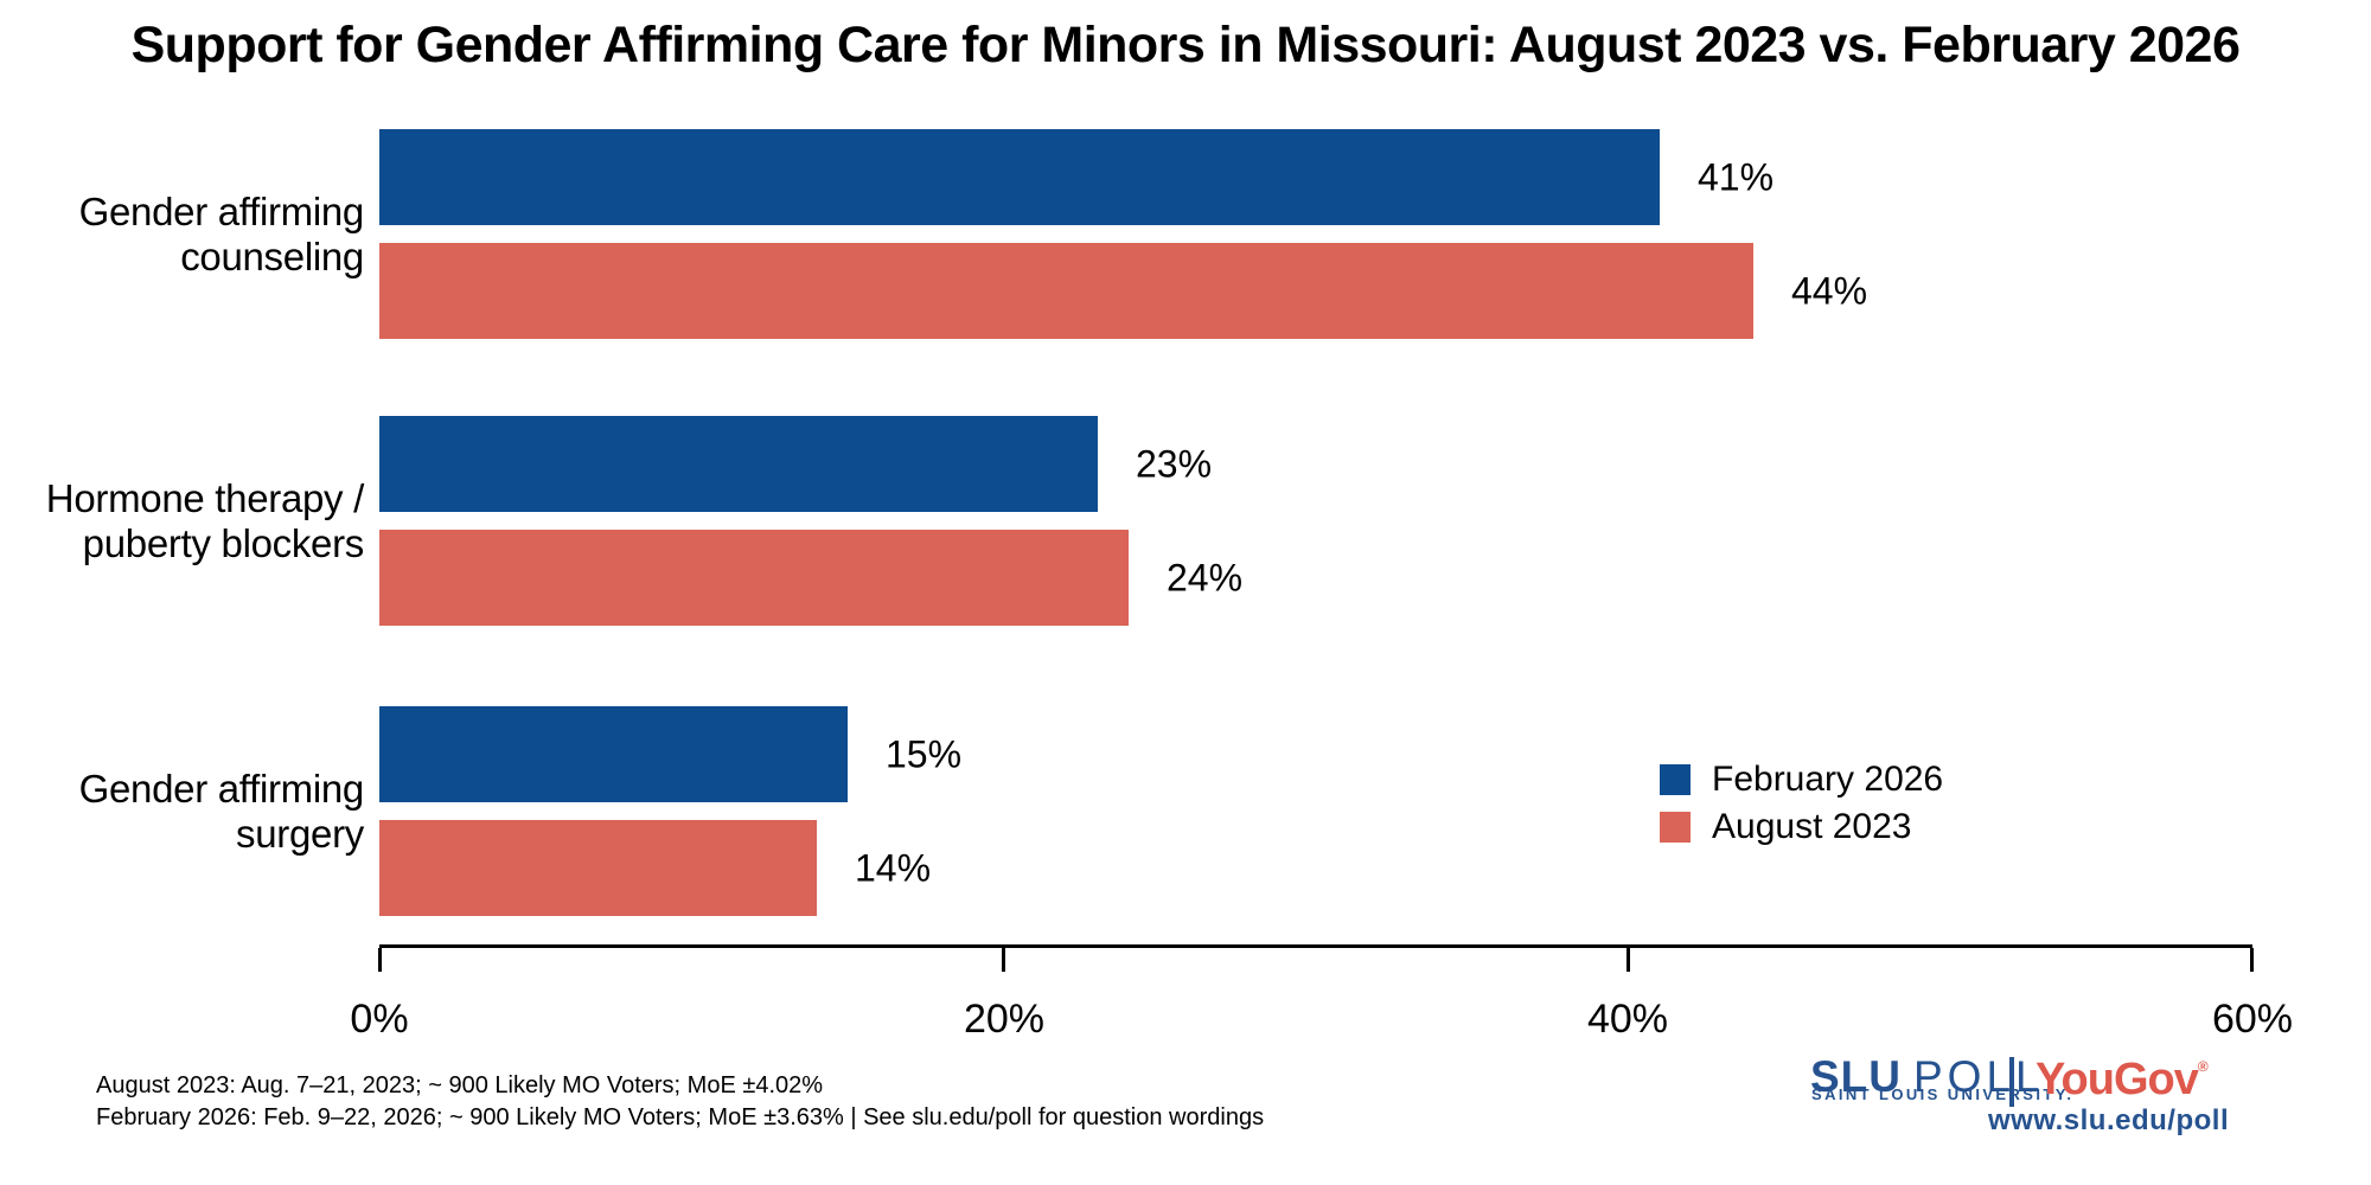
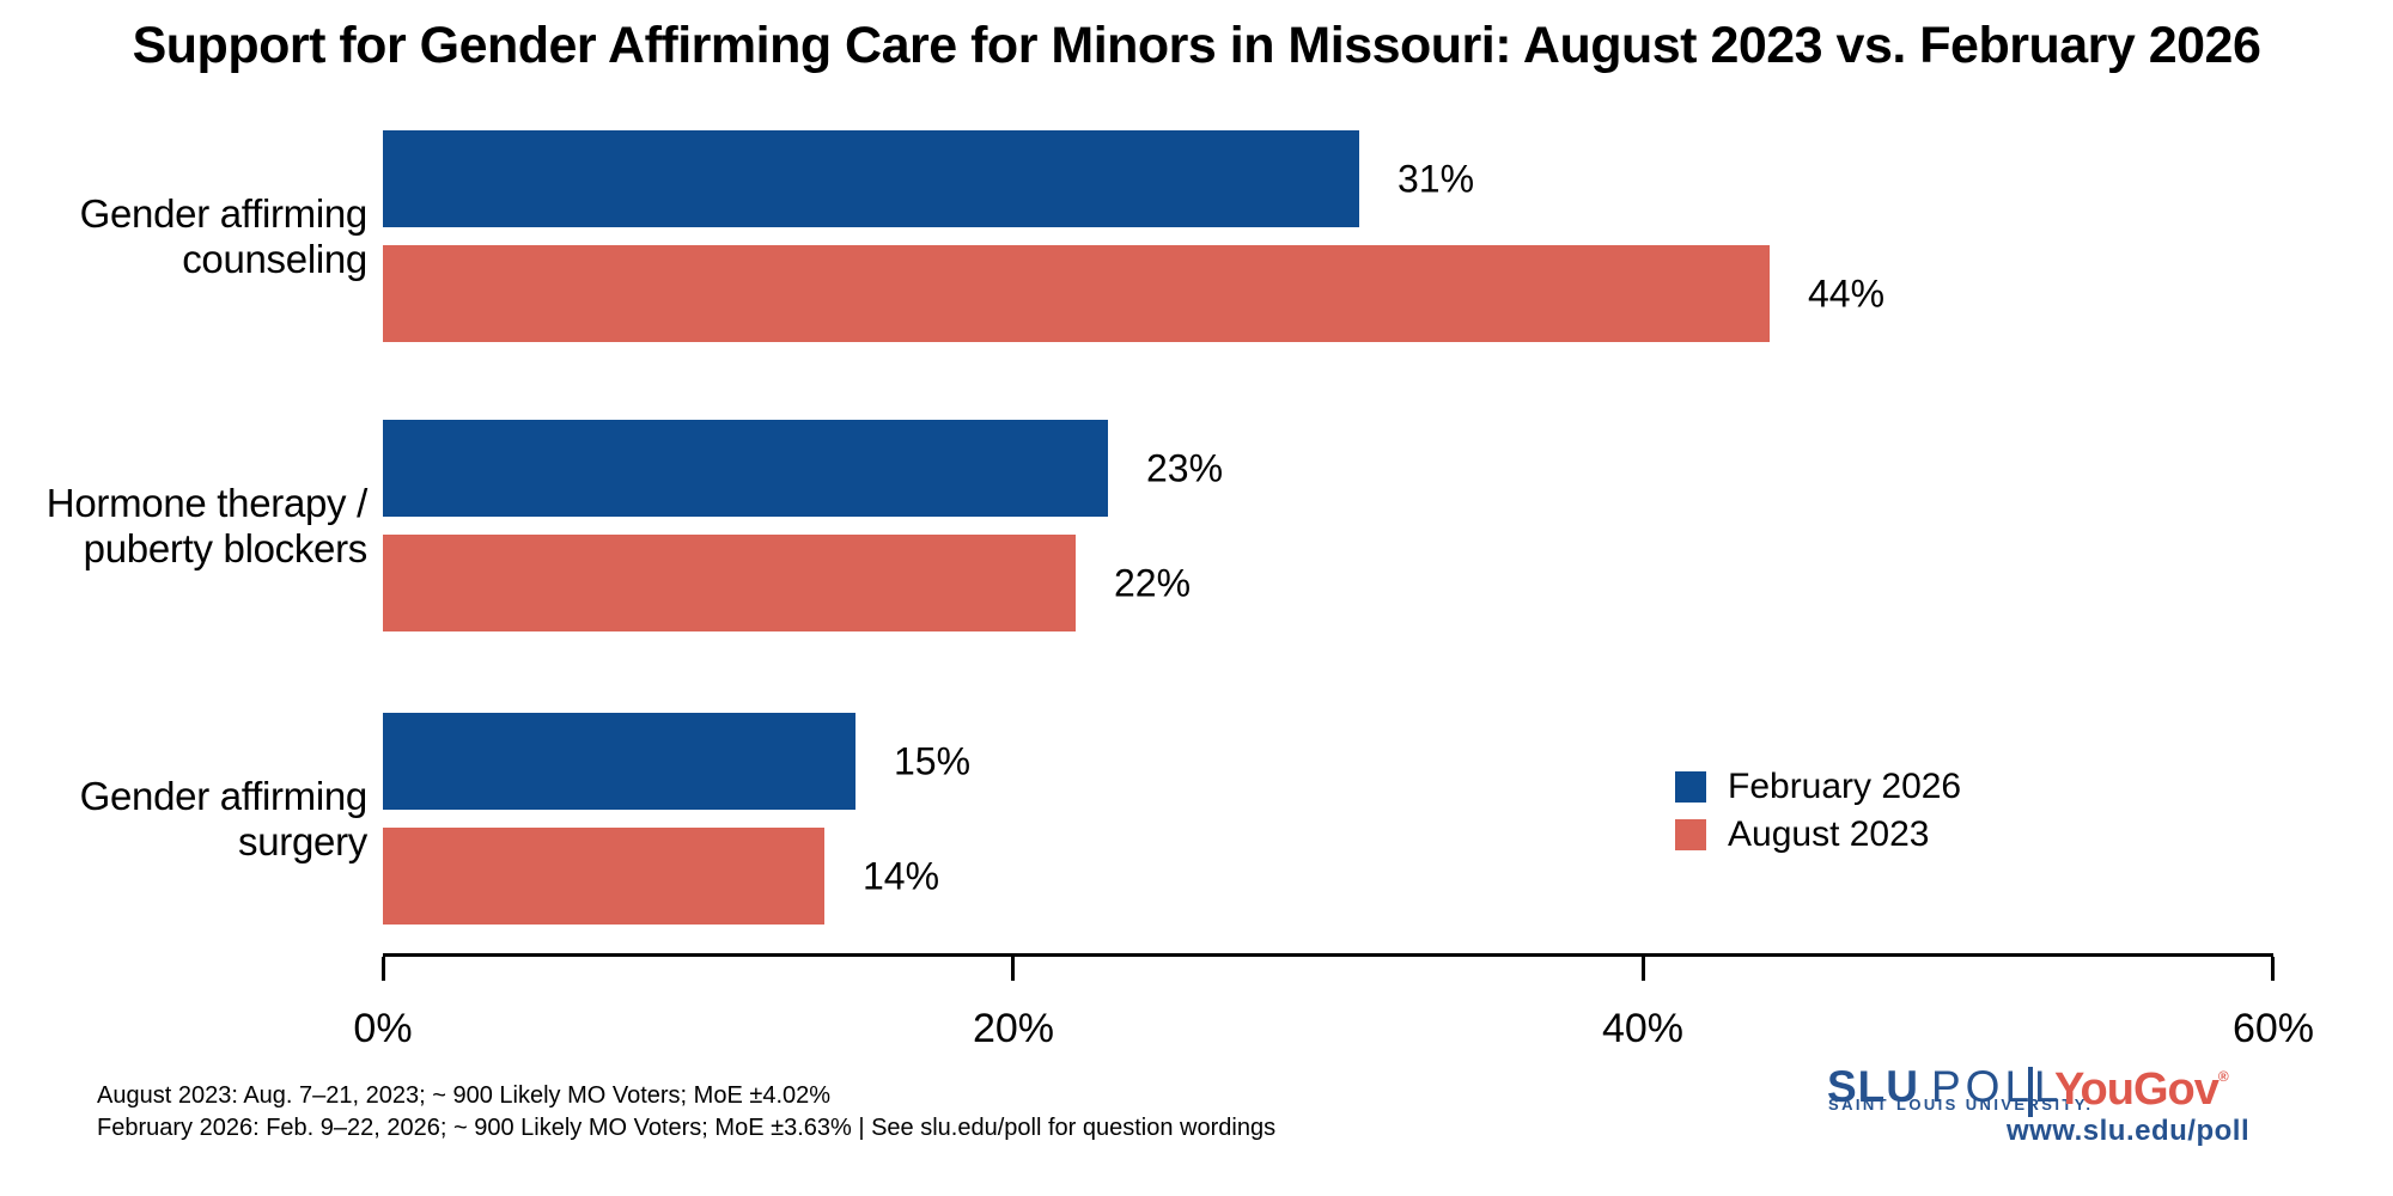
February 2026/Gender affirming counseling: 41% -> 31%
August 2023/Hormone therapy / puberty blockers: 24% -> 22%
